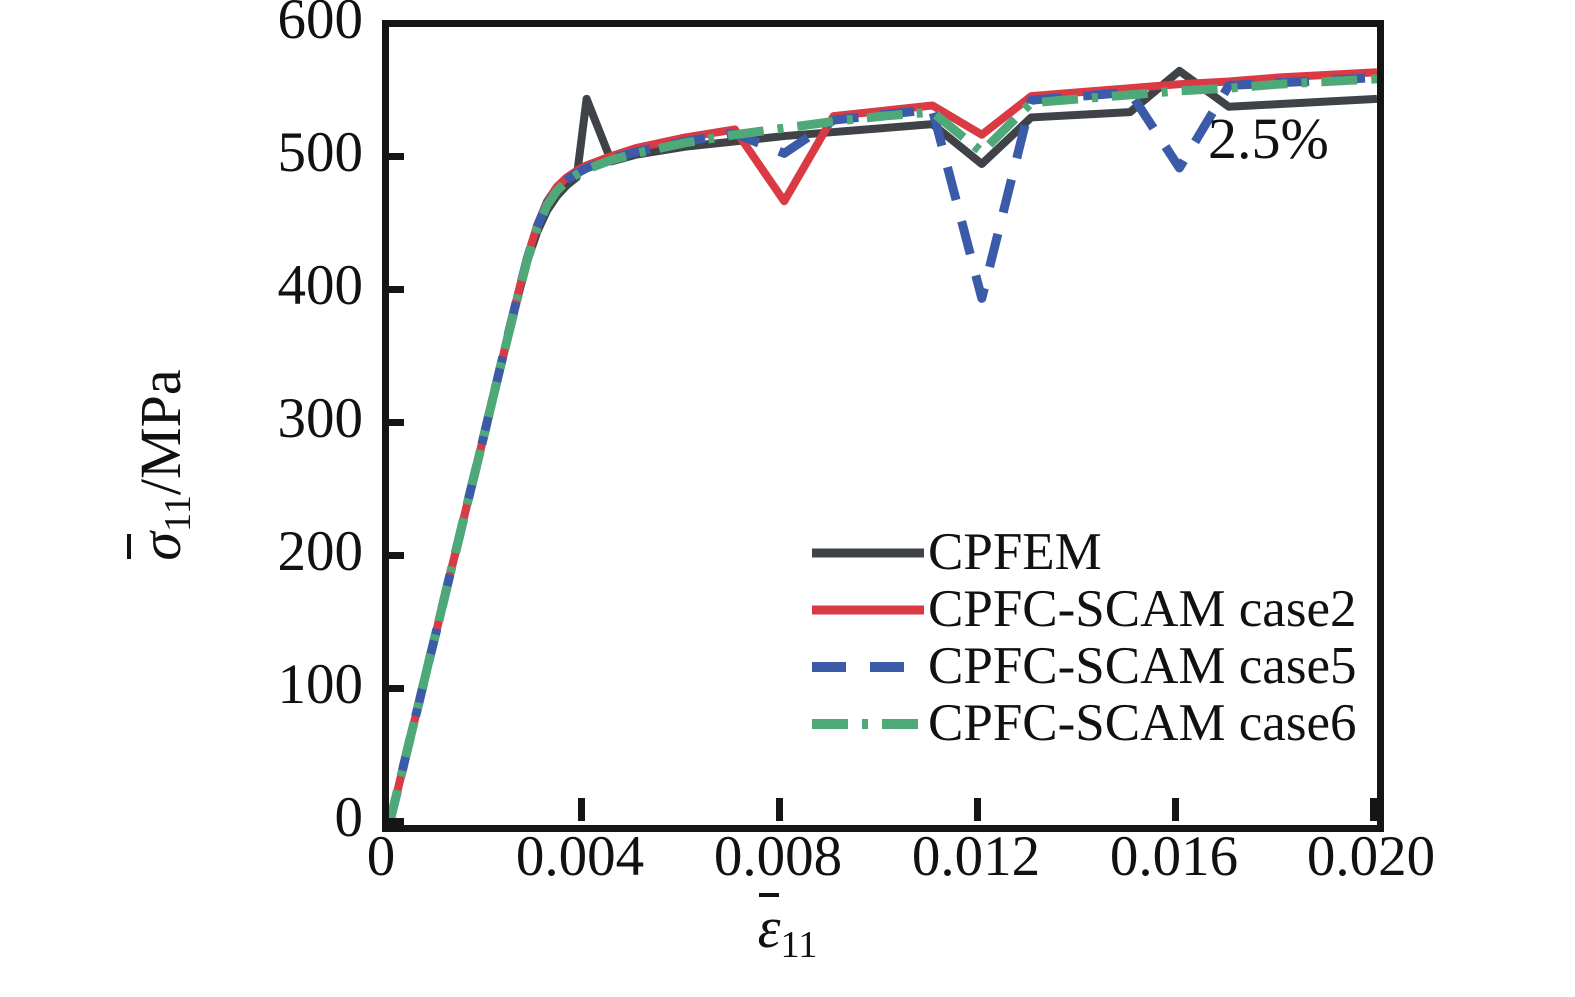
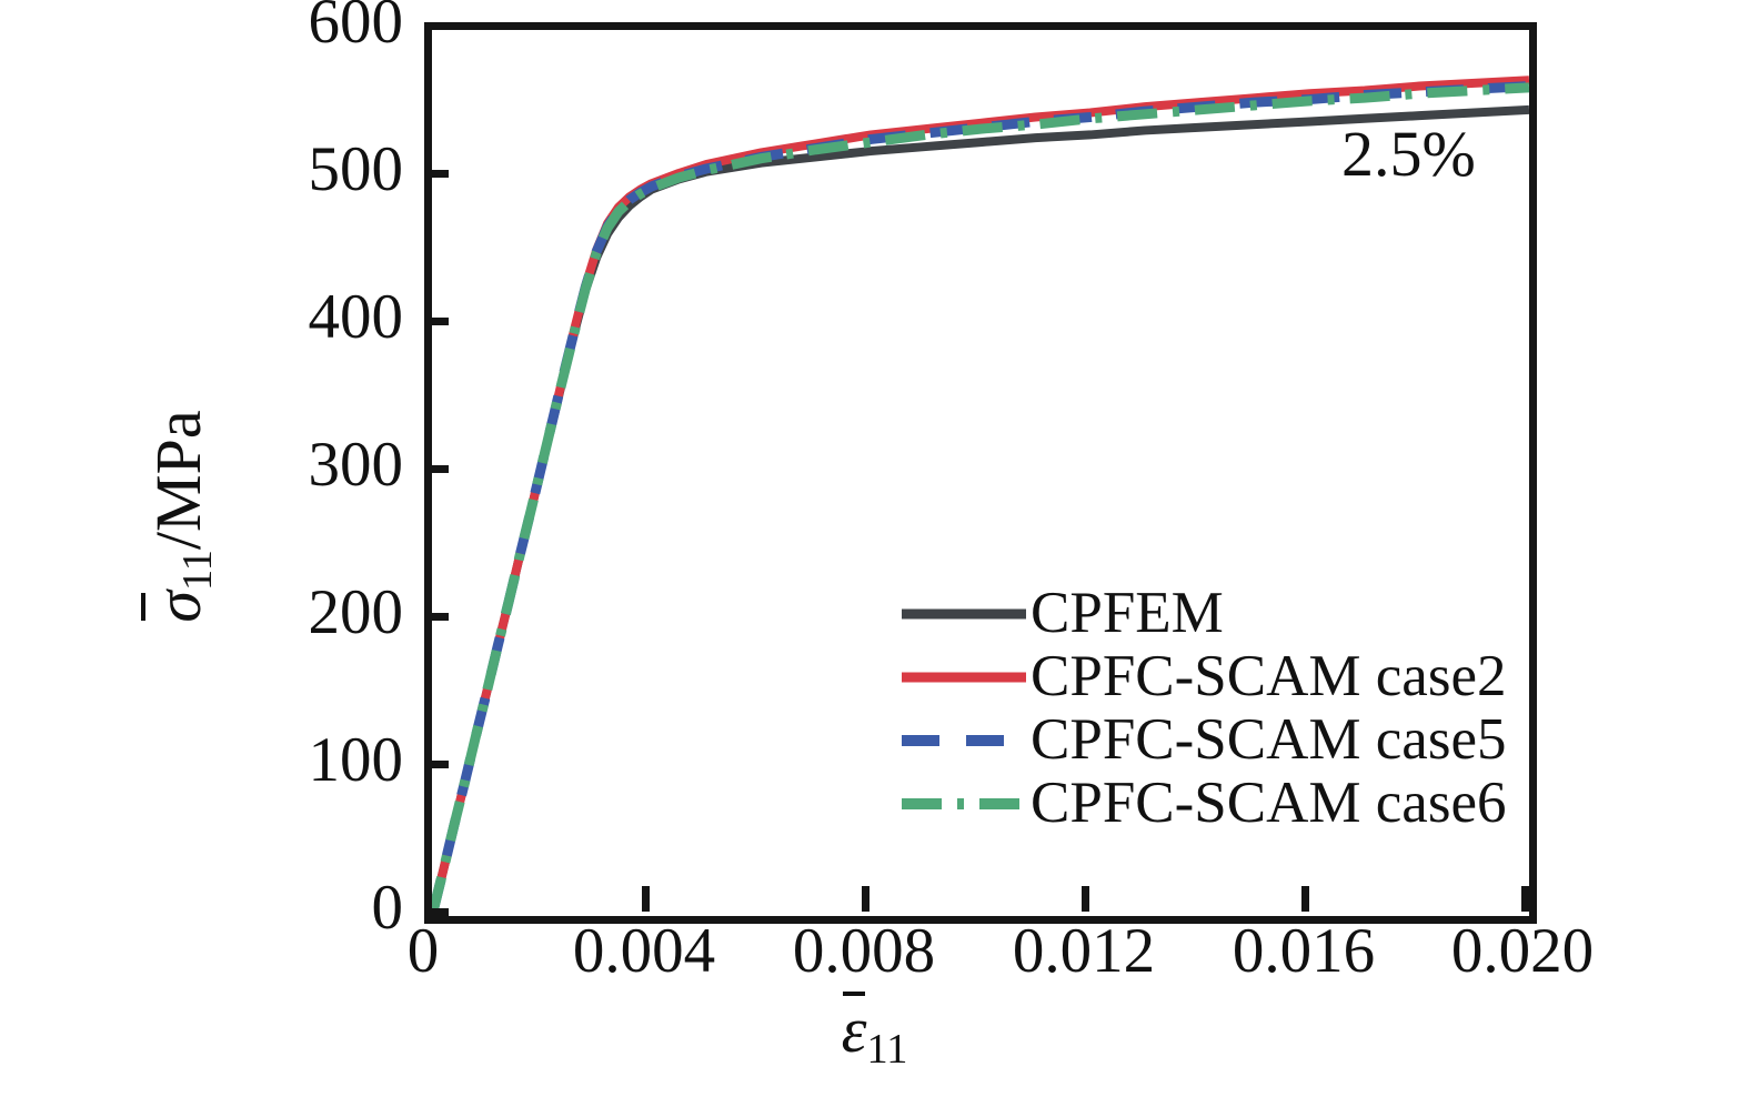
CPFEM/0.004: 546 -> 492
CPFC-SCAM case2/0.008: 469 -> 529
CPFC-SCAM case5/0.008: 505 -> 526
CPFEM/0.012: 497 -> 529
CPFC-SCAM case2/0.012: 519 -> 544
CPFC-SCAM case5/0.012: 396 -> 541
CPFC-SCAM case6/0.012: 506 -> 540
CPFEM/0.016: 567 -> 538
CPFC-SCAM case5/0.016: 494 -> 553
